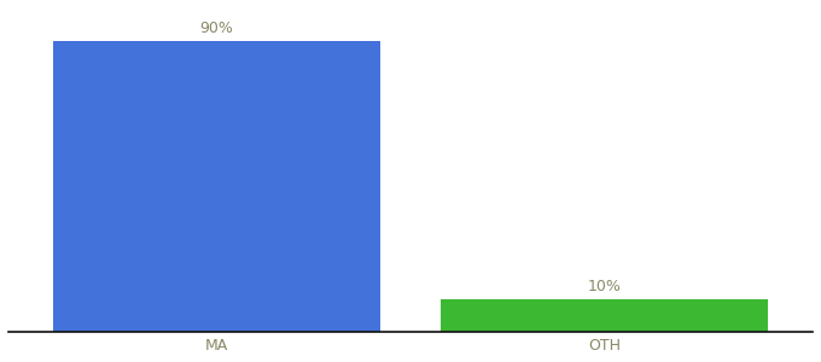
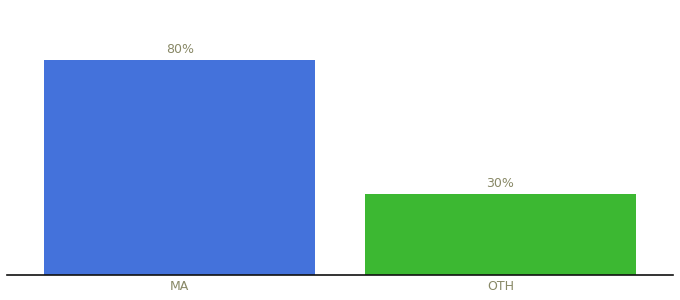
MA: 90% -> 80%
OTH: 10% -> 30%
